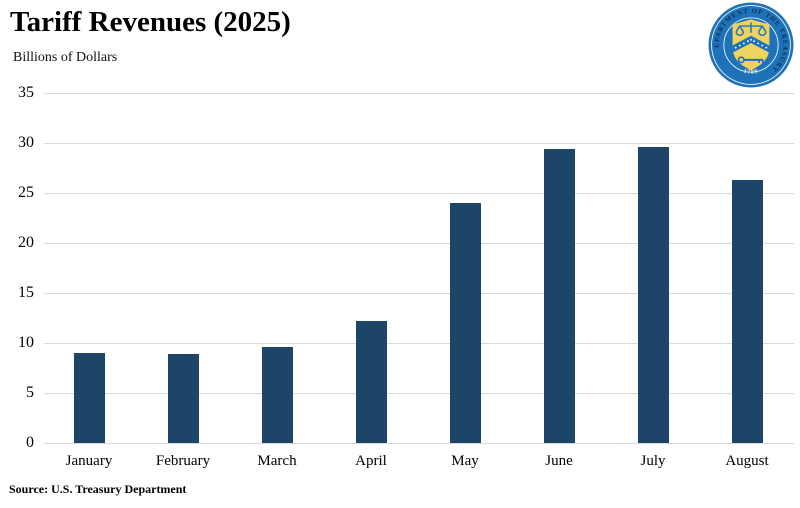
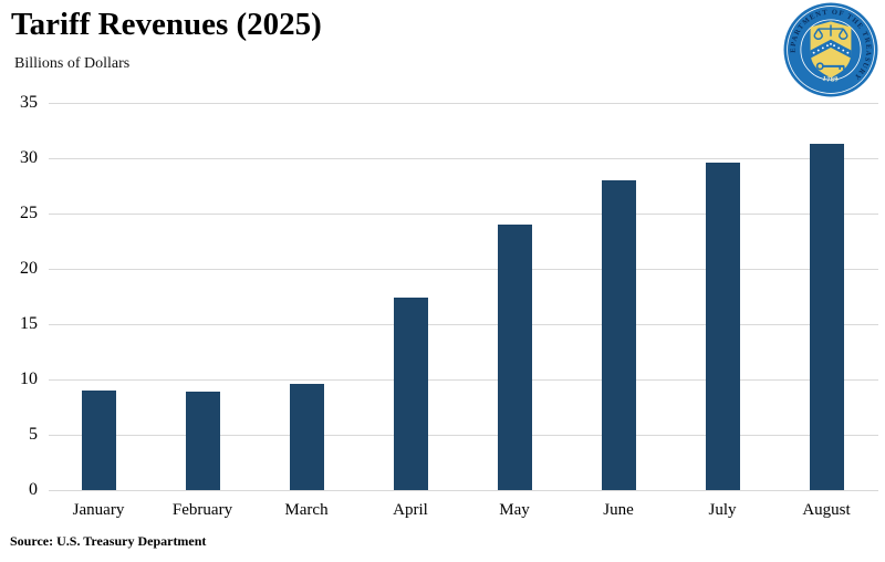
April: 12.2 -> 17.4
June: 29.4 -> 28.0
August: 26.3 -> 31.3
